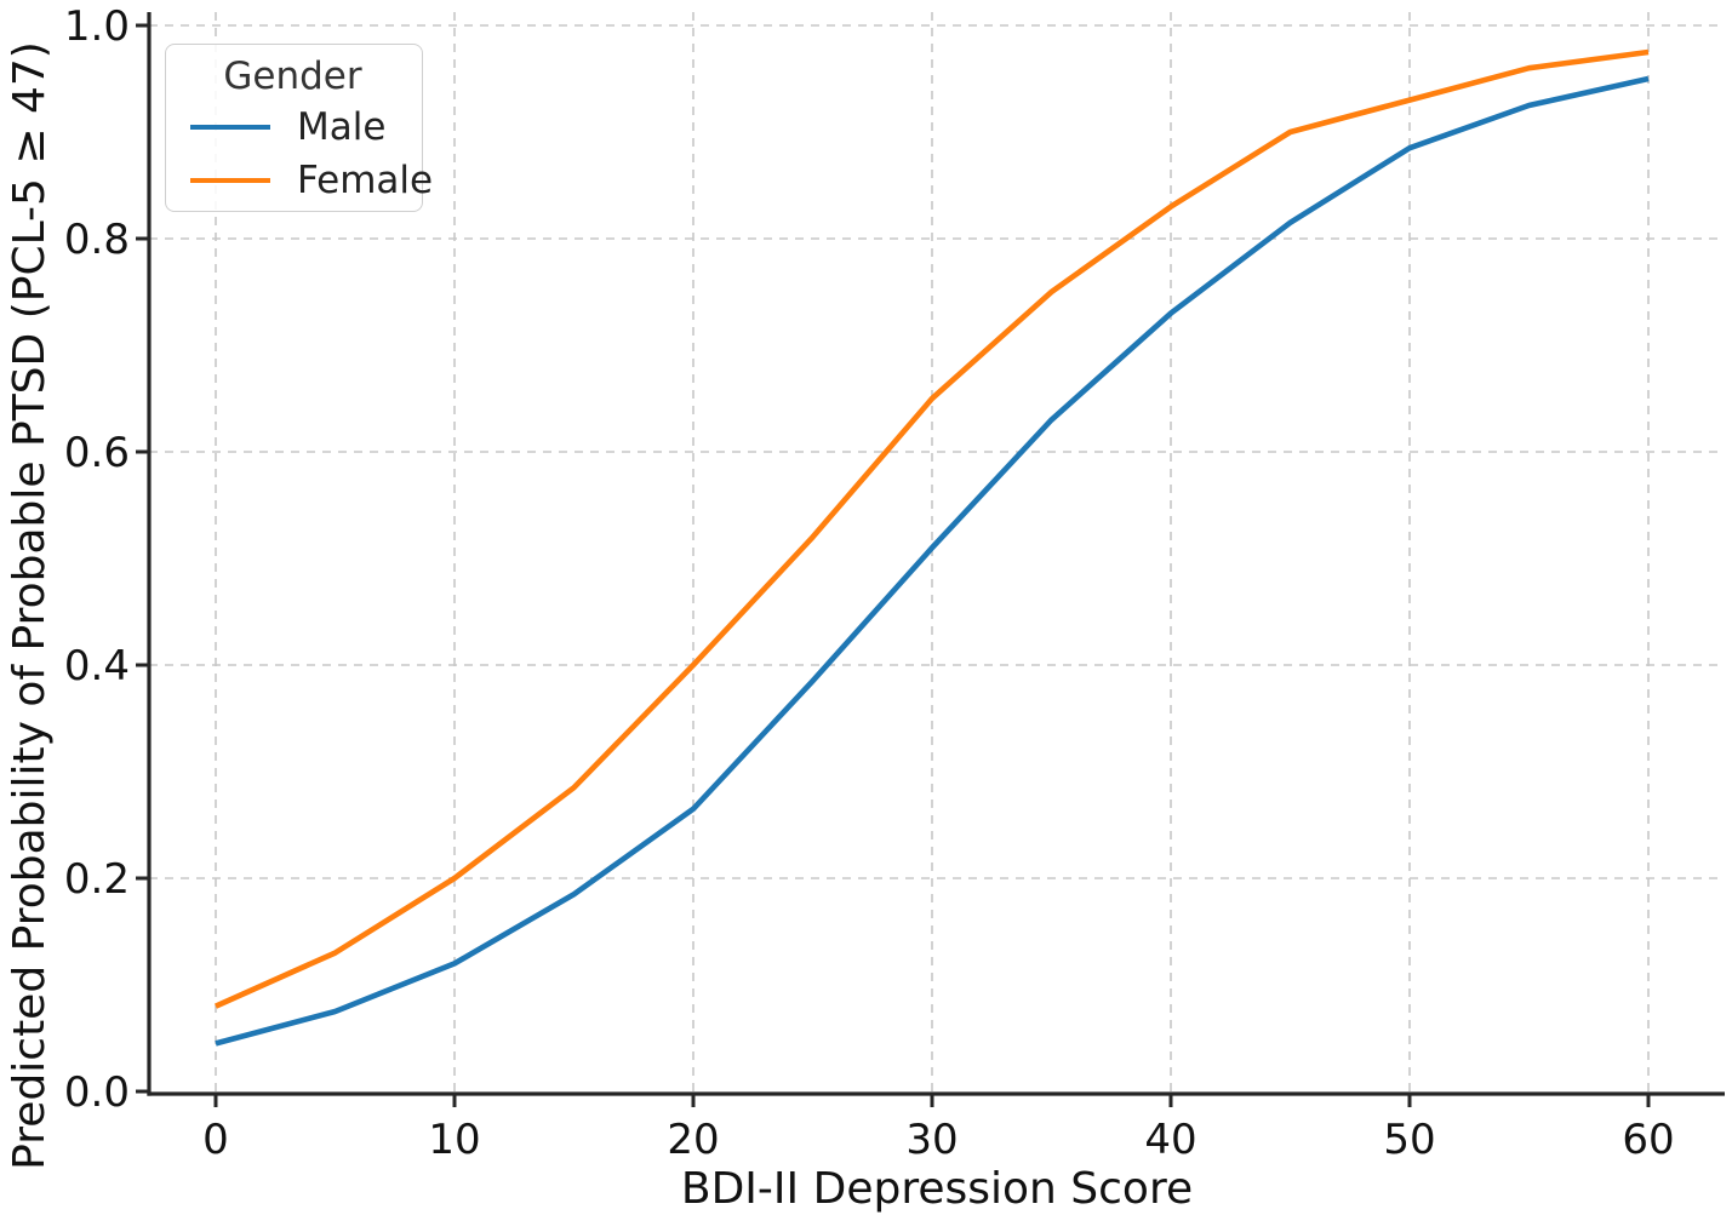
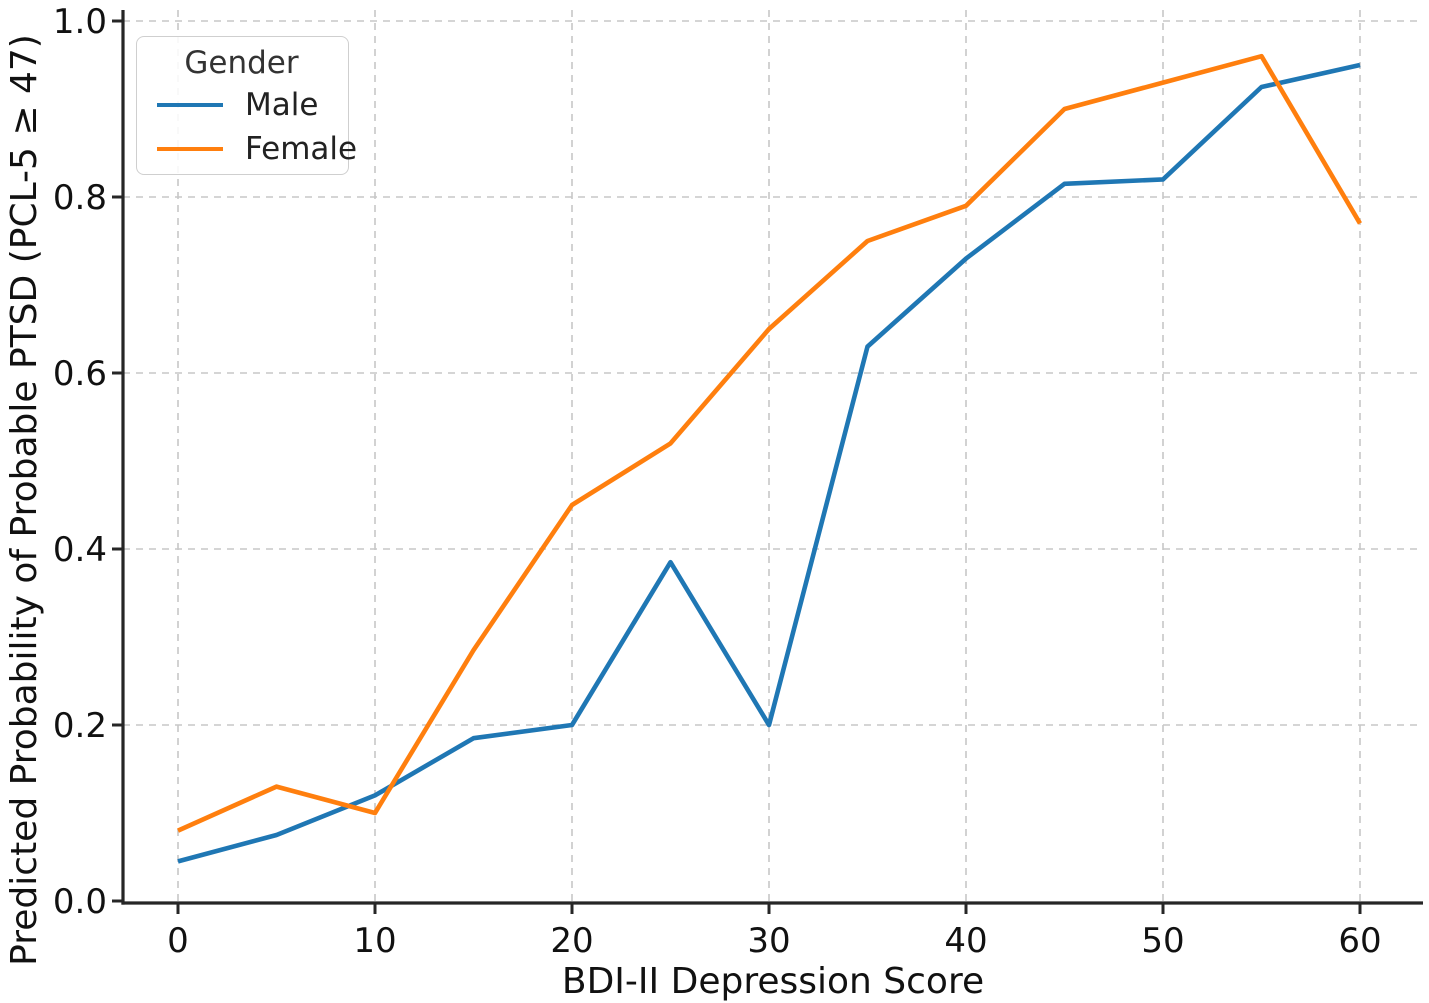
Female/10: 0.20 -> 0.10
Male/20: 0.27 -> 0.20
Female/20: 0.40 -> 0.45
Male/30: 0.51 -> 0.20
Female/40: 0.83 -> 0.79
Male/50: 0.89 -> 0.82
Female/60: 0.97 -> 0.77
